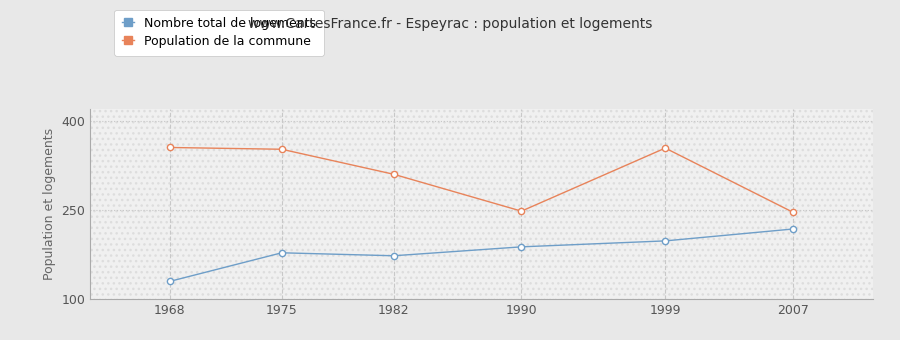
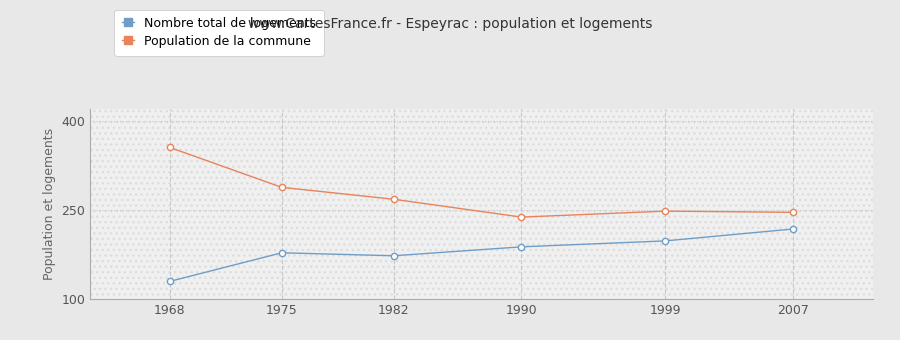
Population de la commune/1975: 352 -> 288
Population de la commune/1982: 310 -> 268
Population de la commune/1990: 248 -> 238
Population de la commune/1999: 354 -> 248
